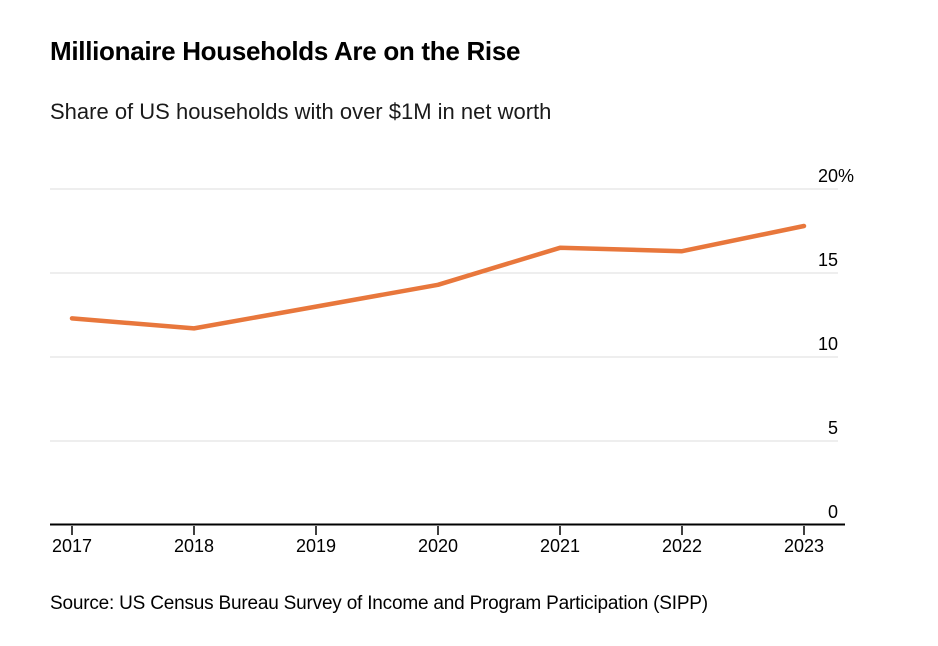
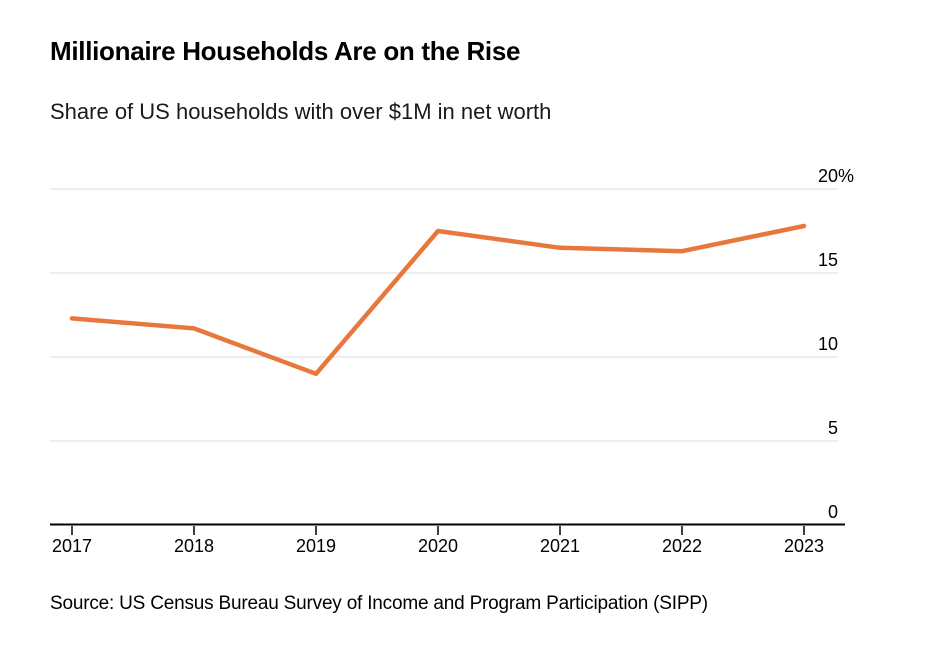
2019: 13.0 -> 9.0
2020: 14.3 -> 17.5
